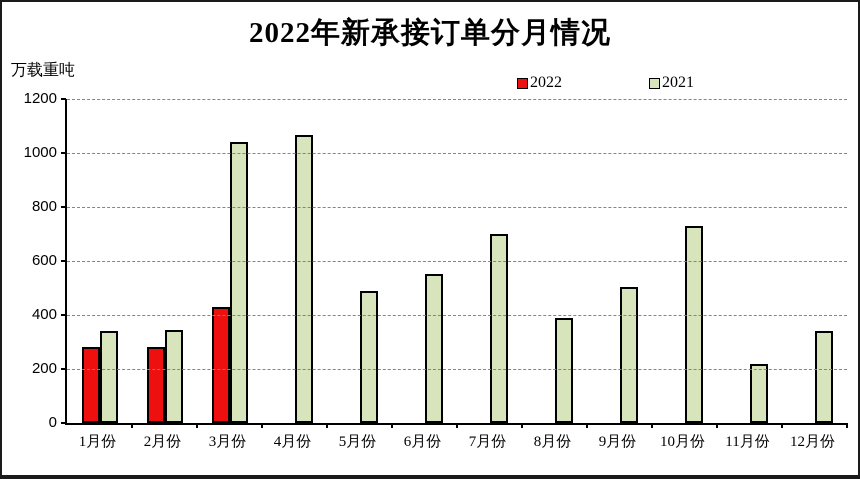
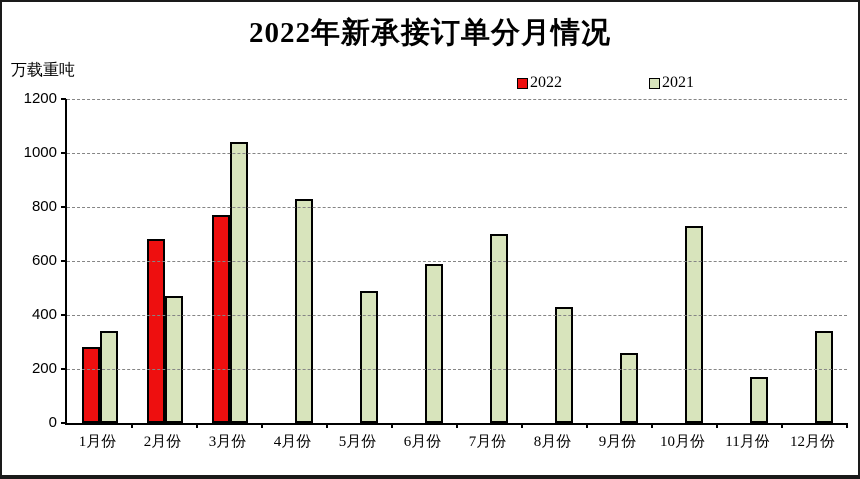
2022/2月份: 280 -> 680
2021/2月份: 340 -> 470
2022/3月份: 430 -> 770
2021/4月份: 1070 -> 830
2021/6月份: 550 -> 590
2021/8月份: 390 -> 430
2021/9月份: 500 -> 260
2021/11月份: 220 -> 170
